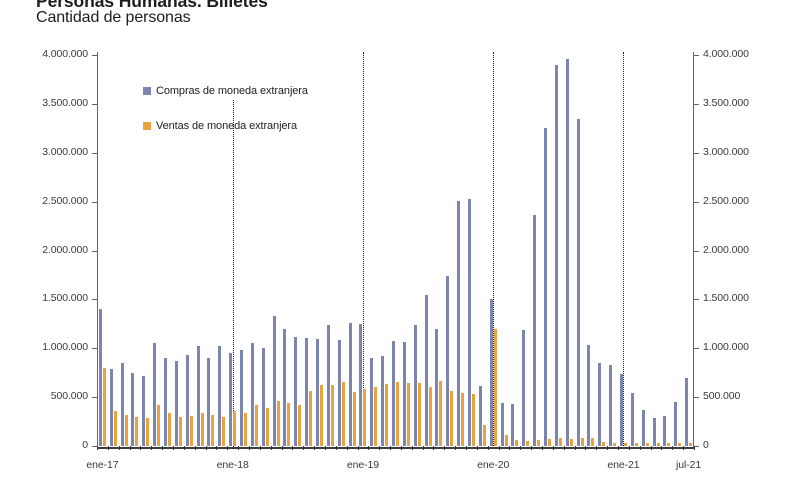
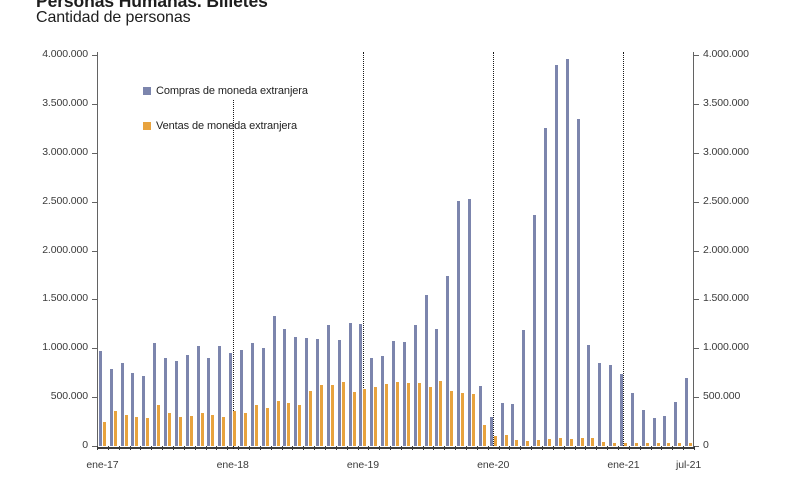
Compras de moneda extranjera/ene-17: 1400000 -> 1000000
Ventas de moneda extranjera/ene-17: 800000 -> 200000
Compras de moneda extranjera/ene-20: 1500000 -> 300000
Ventas de moneda extranjera/ene-20: 1200000 -> 100000
